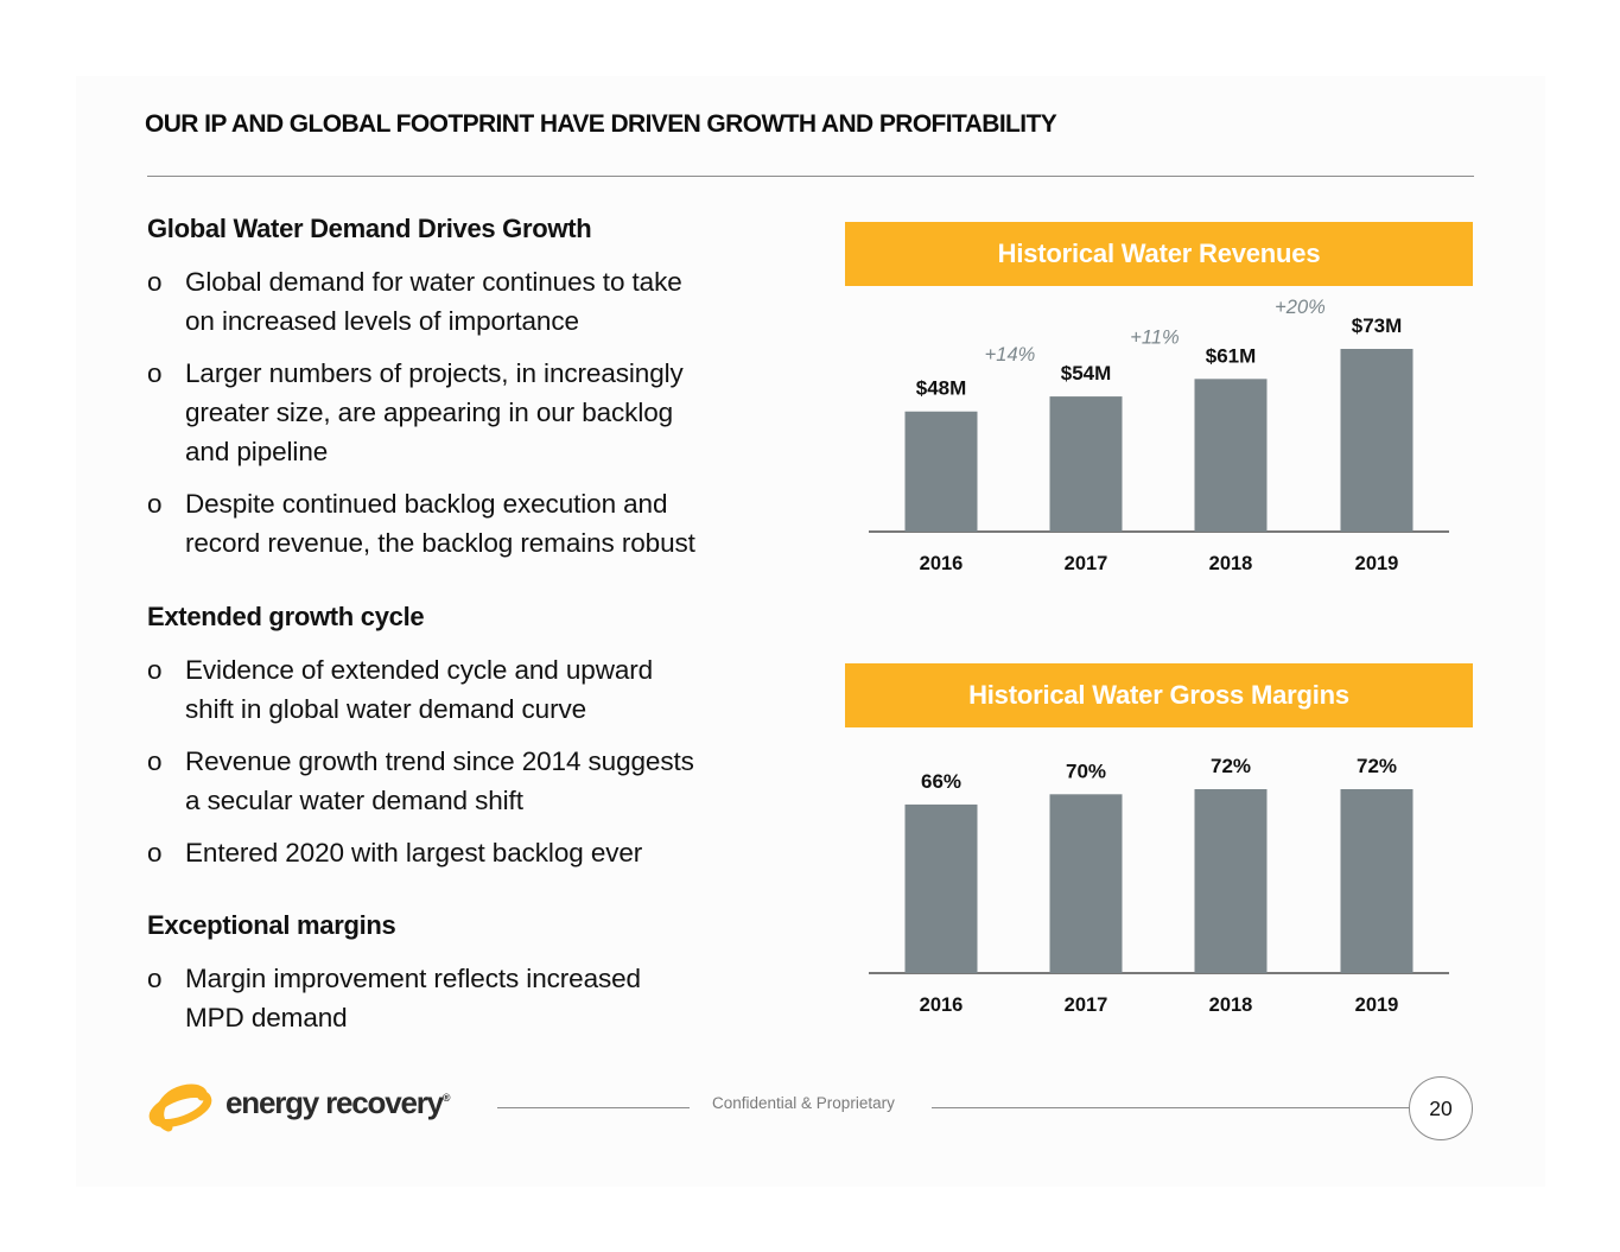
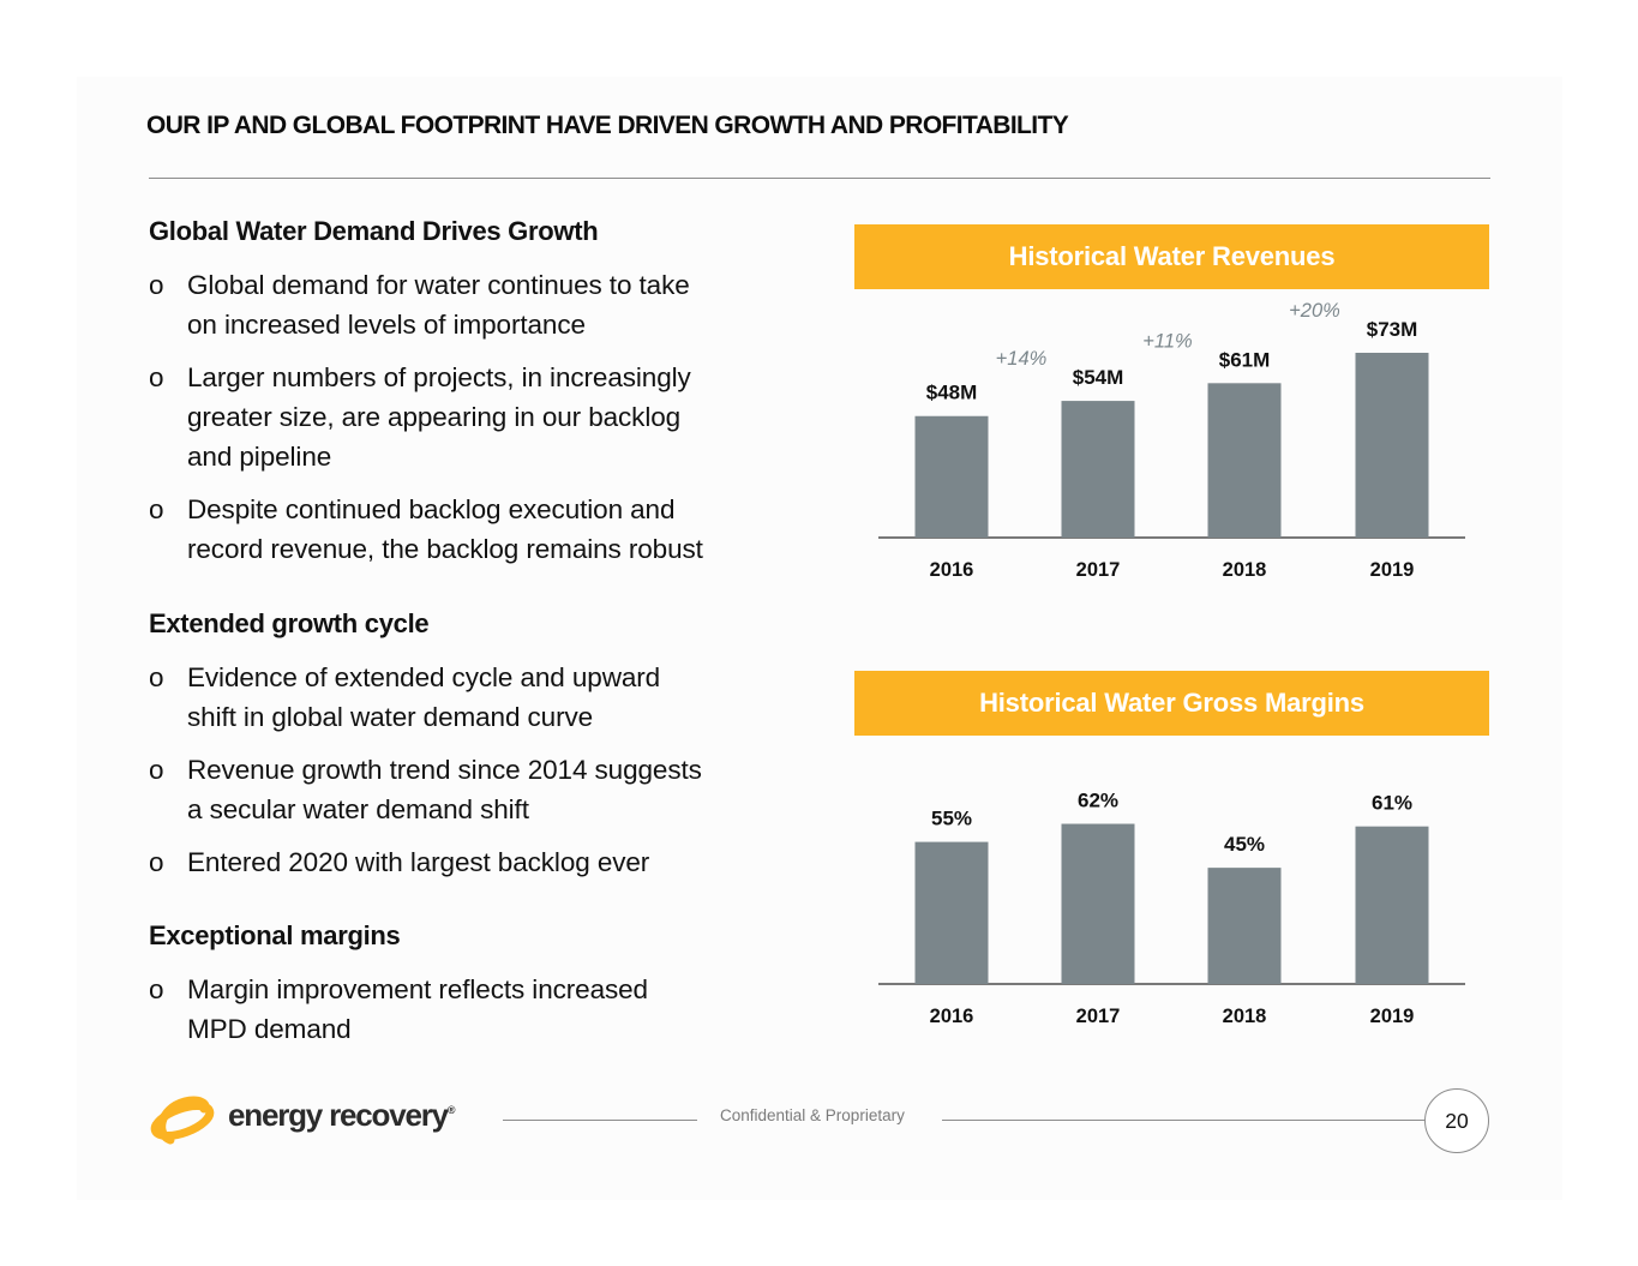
Historical Water Gross Margins/2016: 66% -> 55%
Historical Water Gross Margins/2017: 70% -> 62%
Historical Water Gross Margins/2018: 72% -> 45%
Historical Water Gross Margins/2019: 72% -> 61%
